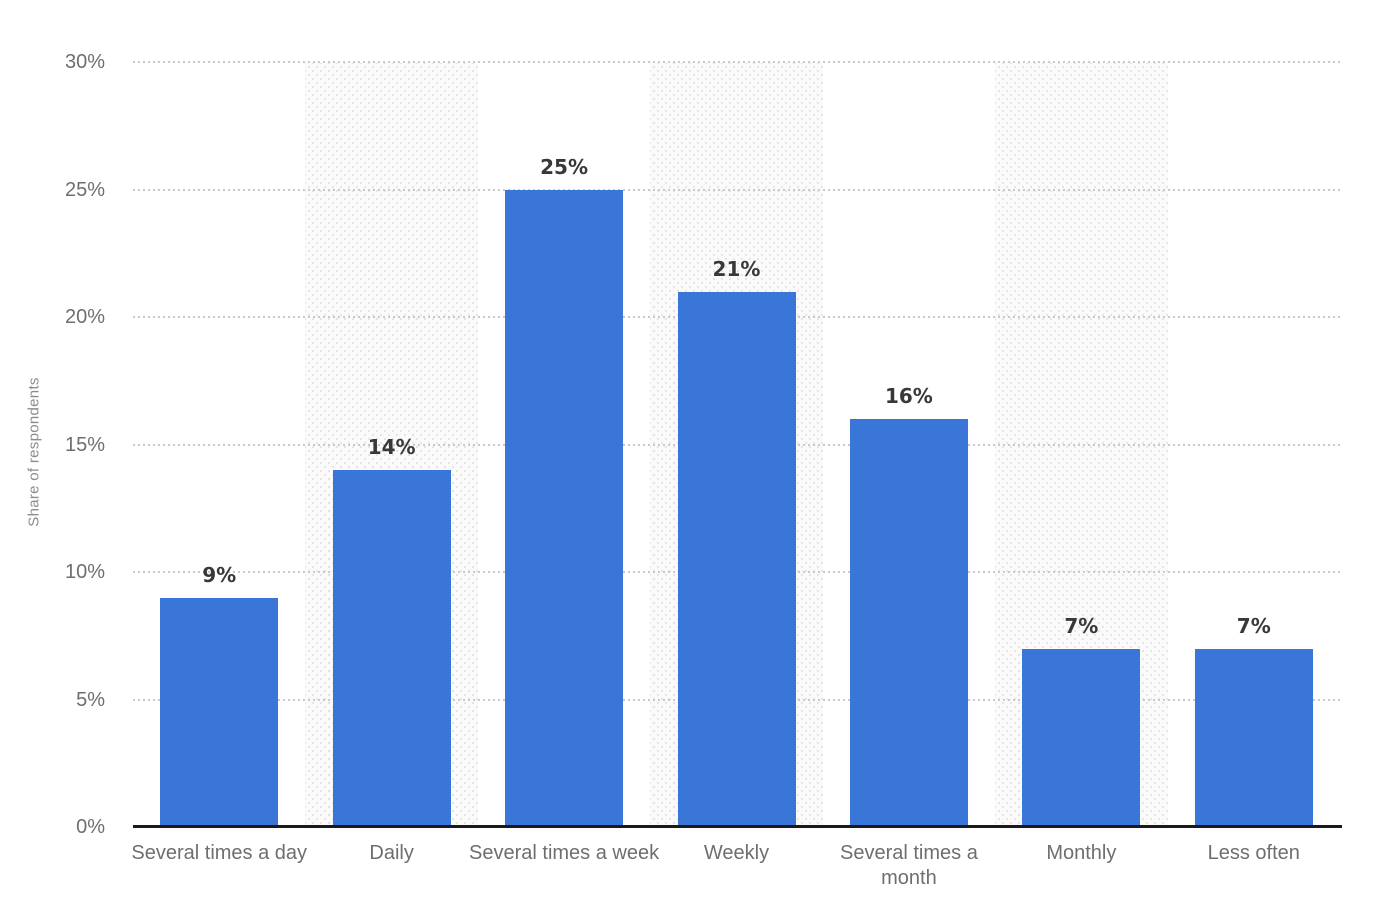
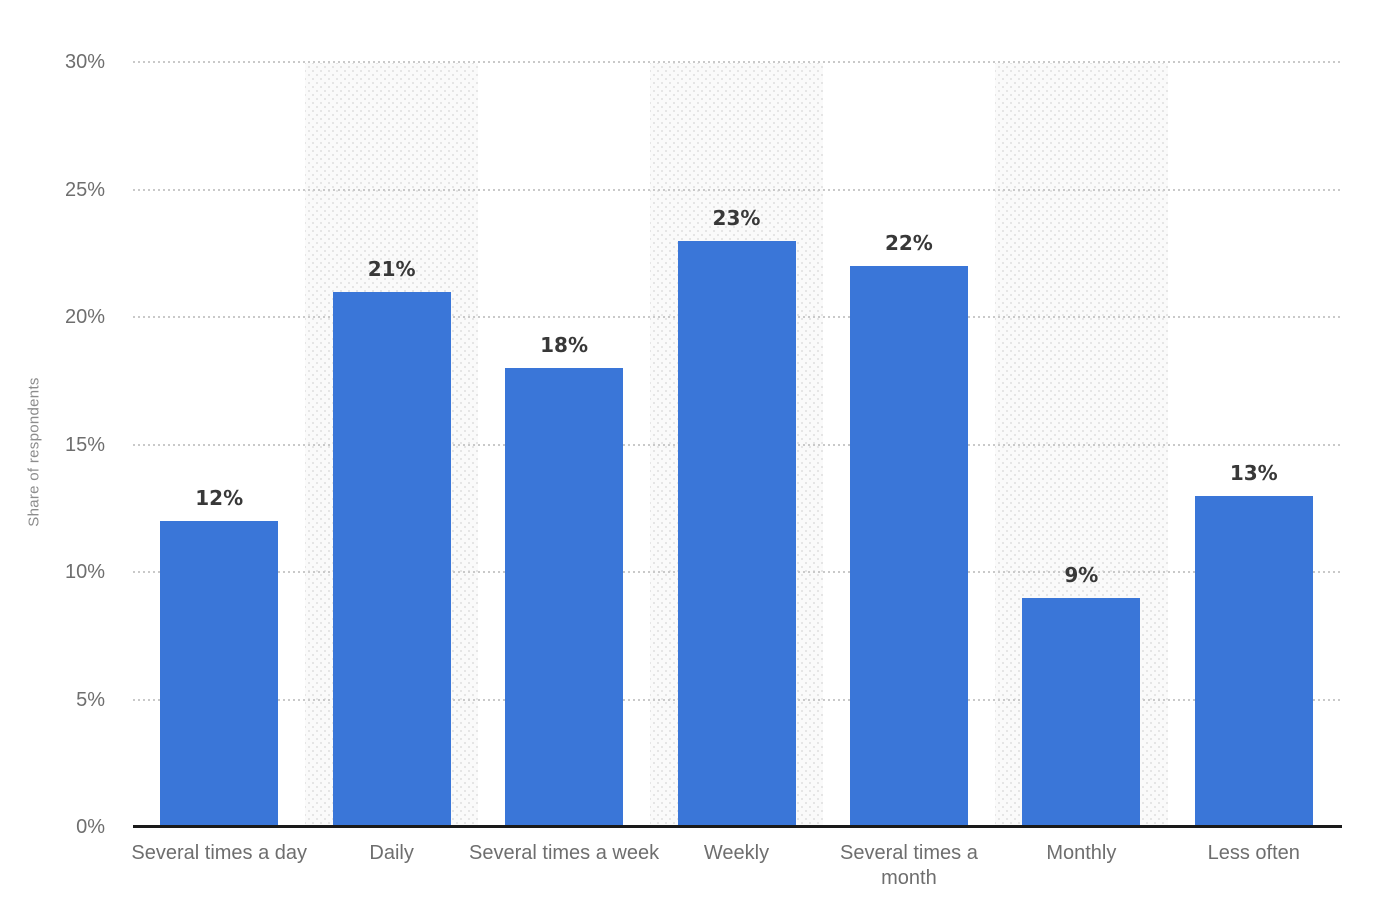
Several times a day: 9% -> 12%
Daily: 14% -> 21%
Several times a week: 25% -> 18%
Weekly: 21% -> 23%
Several times a month: 16% -> 22%
Monthly: 7% -> 9%
Less often: 7% -> 13%
